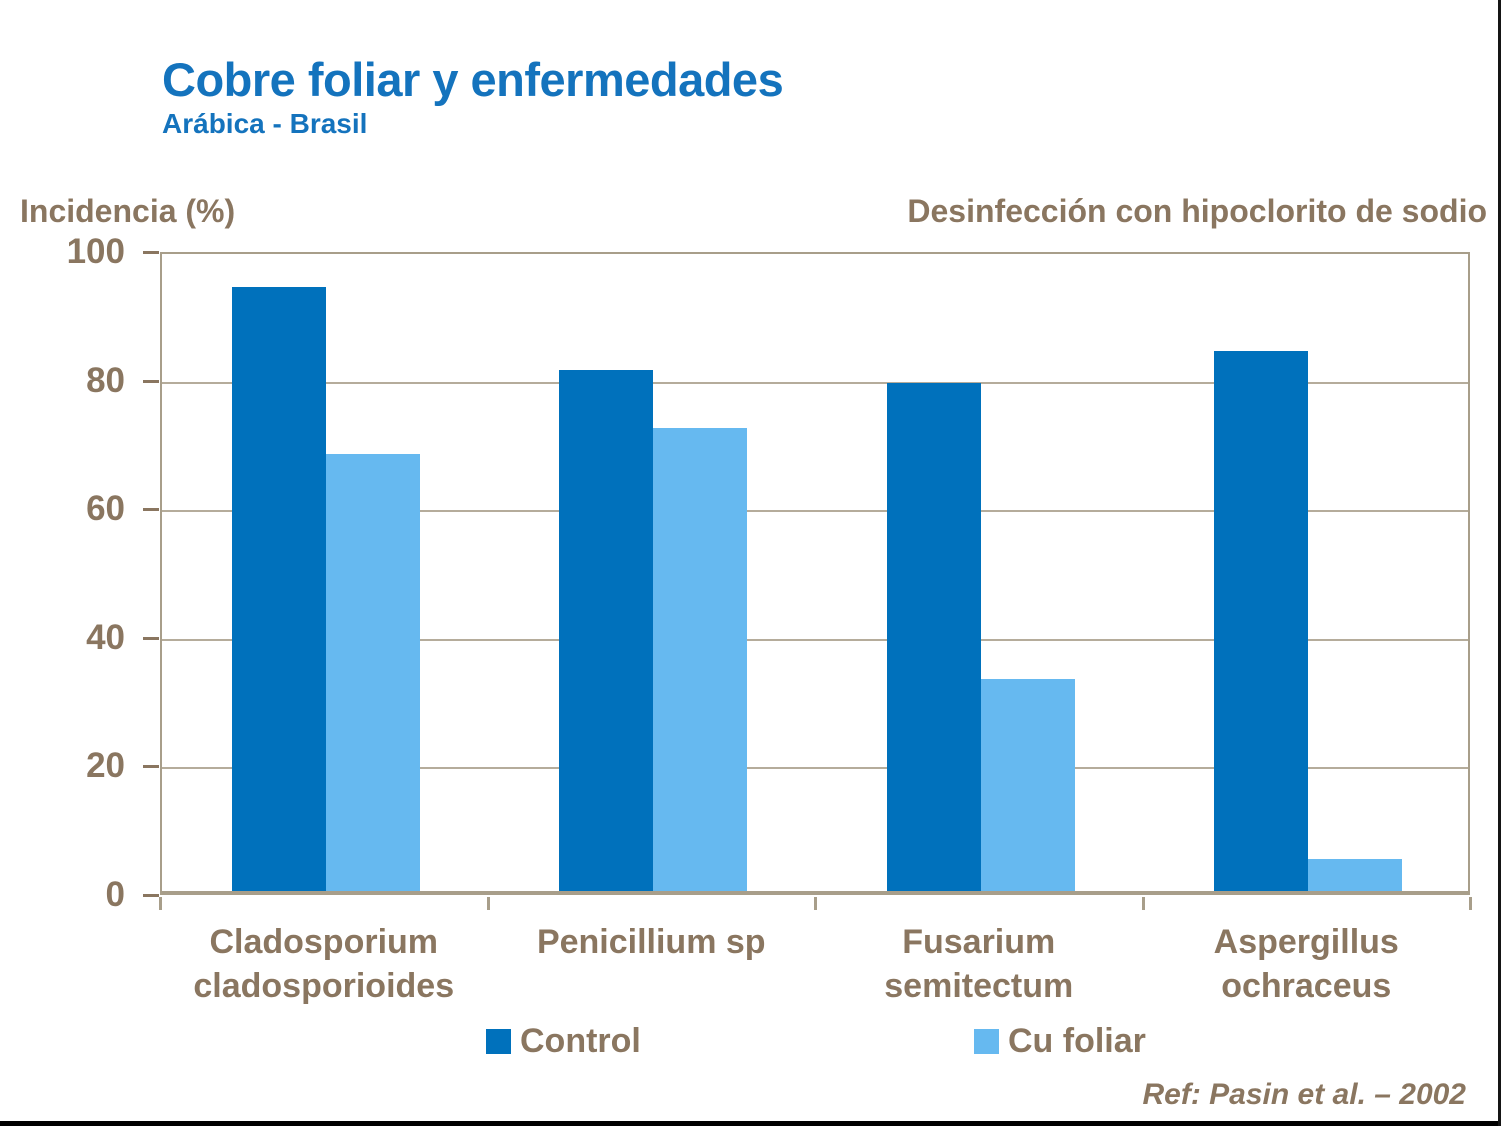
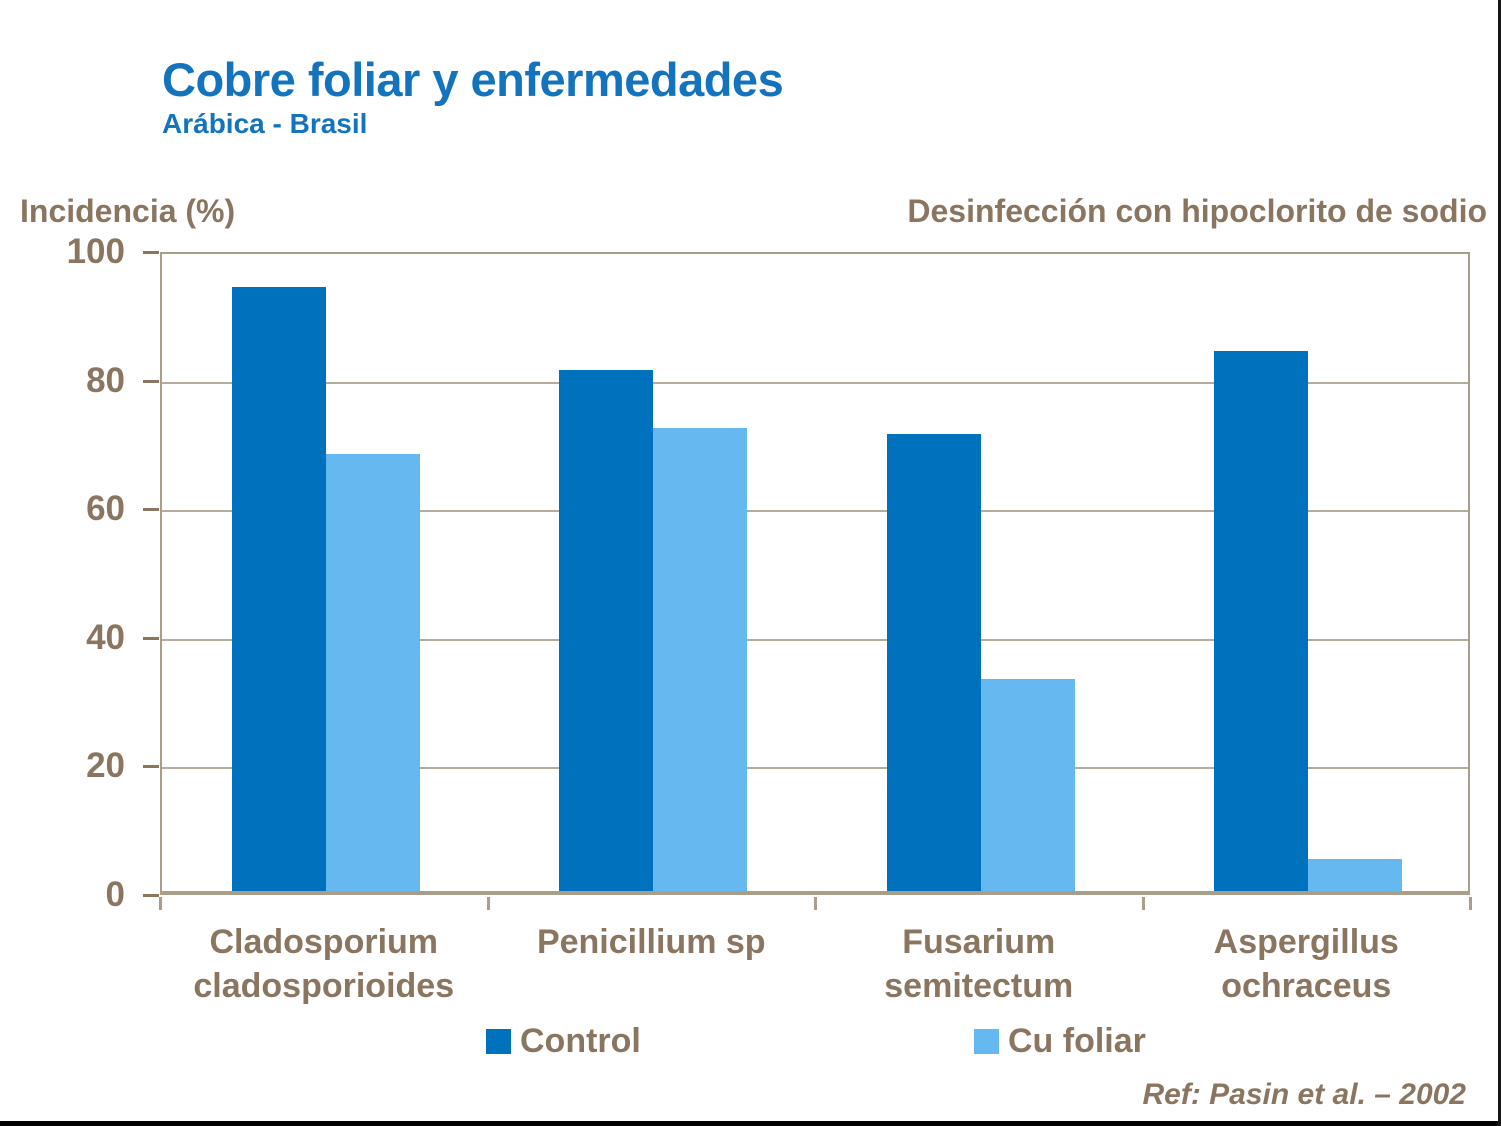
Control/Fusarium semitectum: 79 -> 71
